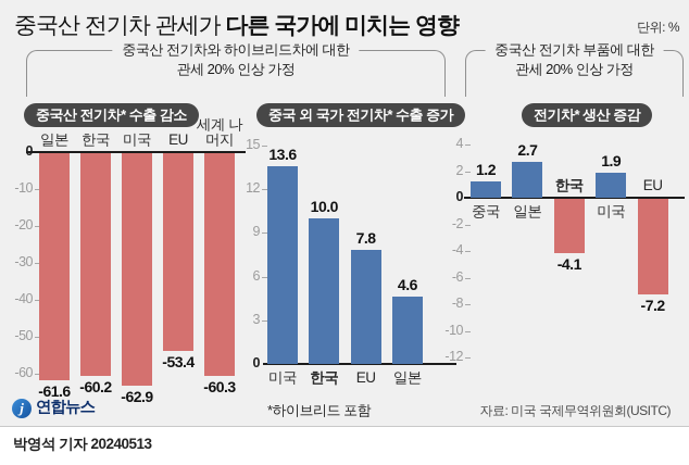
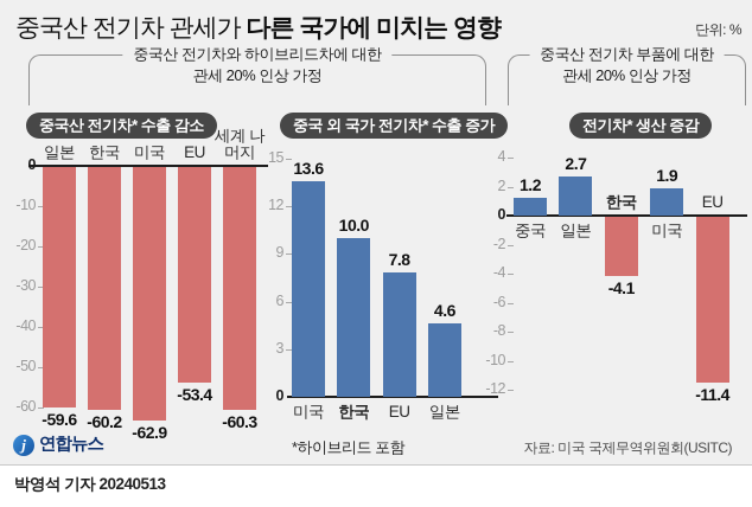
중국산 전기차* 수출 감소/일본: -61.6 -> -59.6
전기차* 생산 증감/EU: -7.2 -> -11.4
